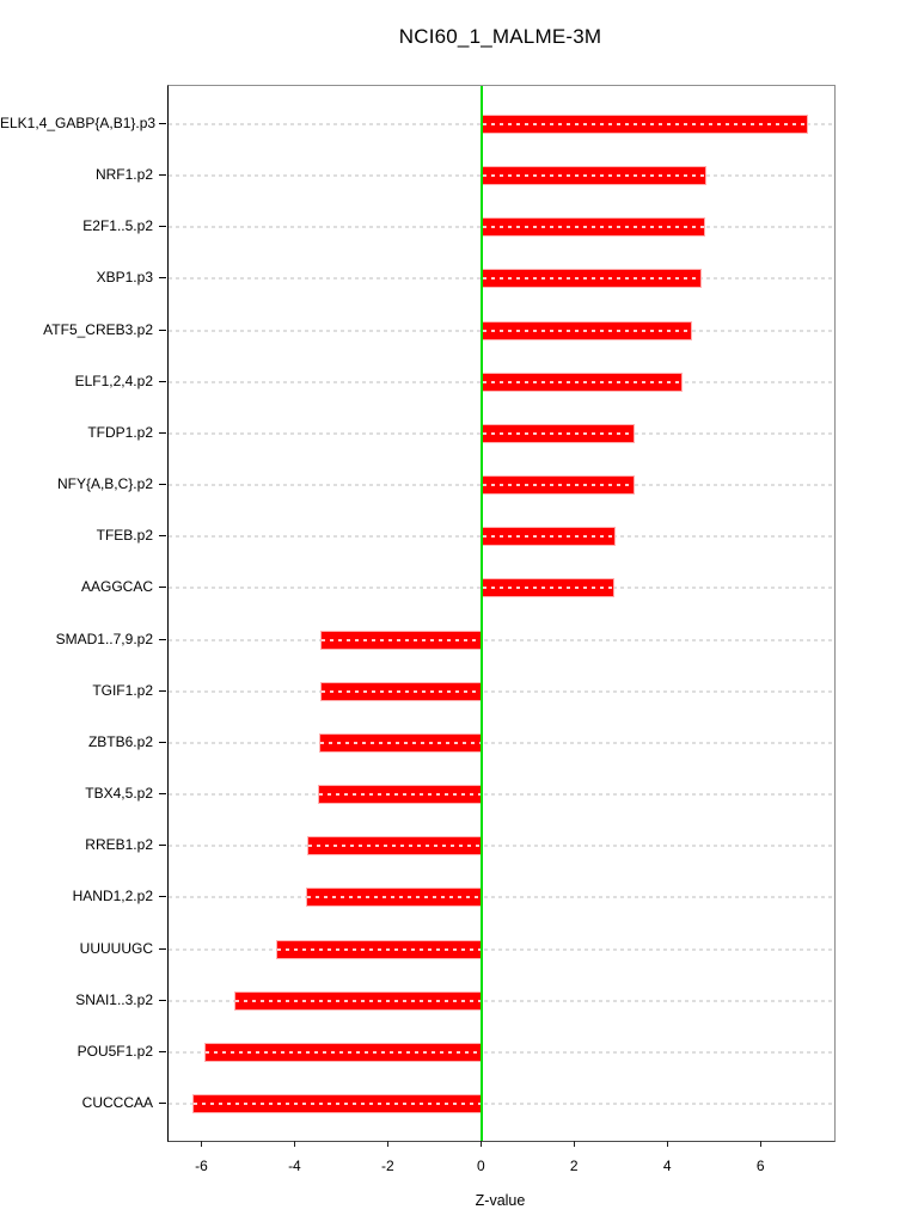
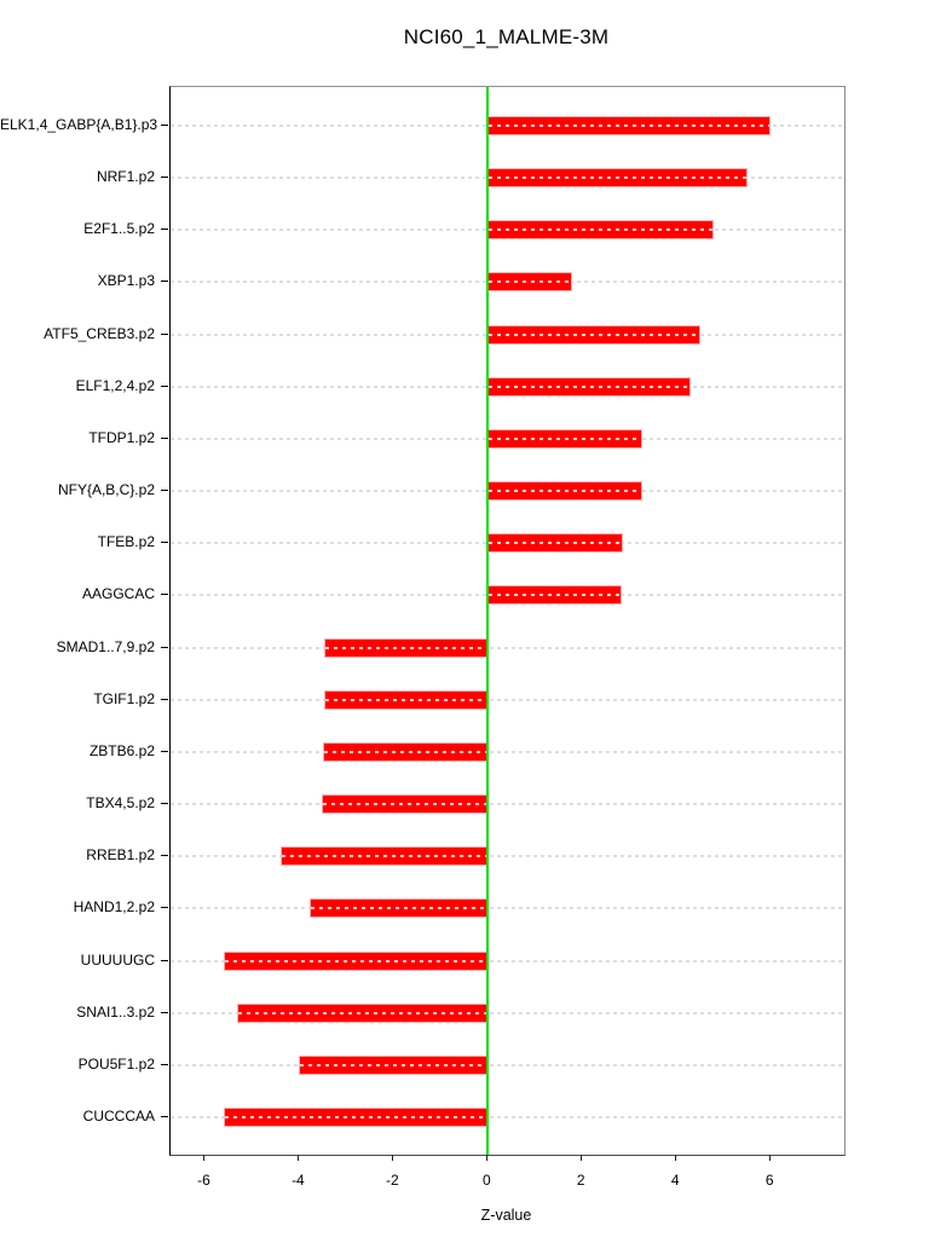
ELK1,4_GABP{A,B1}.p3: 7.0 -> 6.0
NRF1.p2: 4.8 -> 5.5
XBP1.p3: 4.7 -> 1.8
RREB1.p2: -3.8 -> -4.4
UUUUUGC: -4.4 -> -5.6
POU5F1.p2: -6.0 -> -4.0
CUCCCAA: -6.2 -> -5.6
